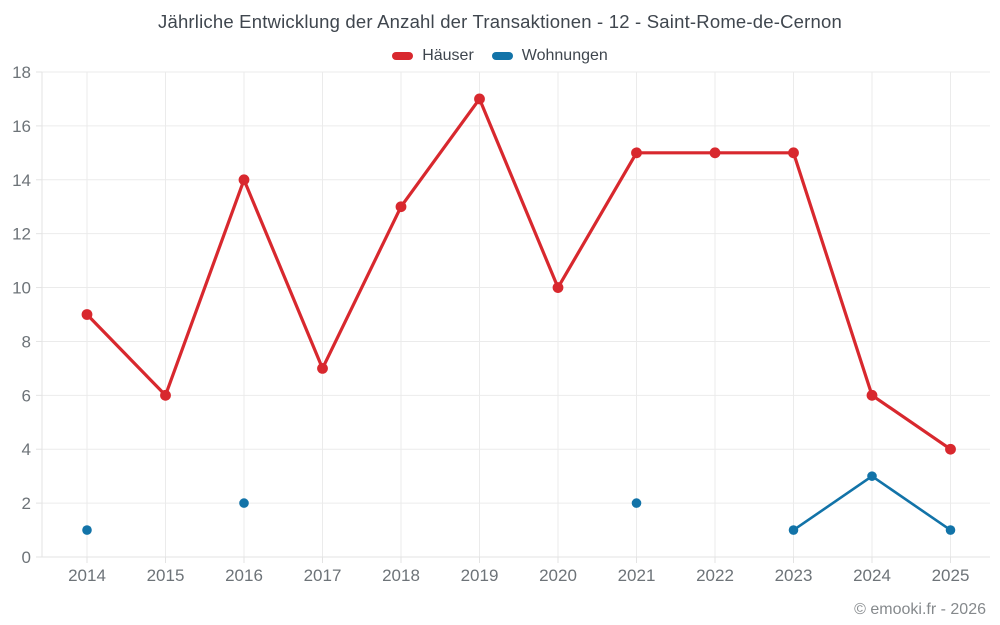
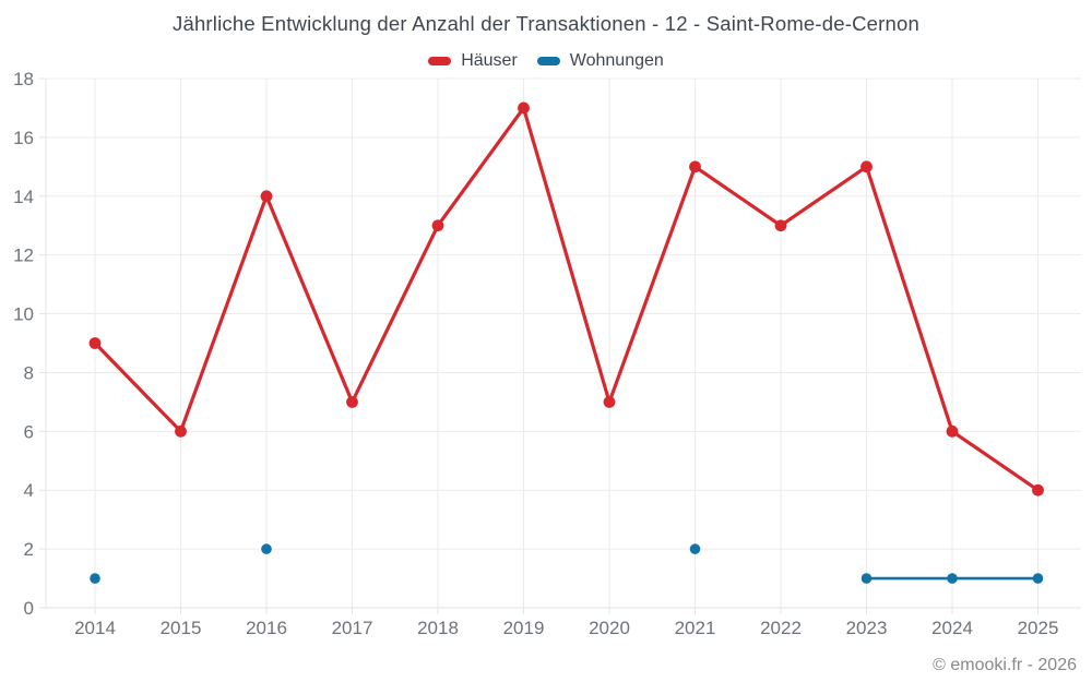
Häuser/2020: 10 -> 7
Häuser/2022: 15 -> 13
Wohnungen/2024: 3 -> 1
